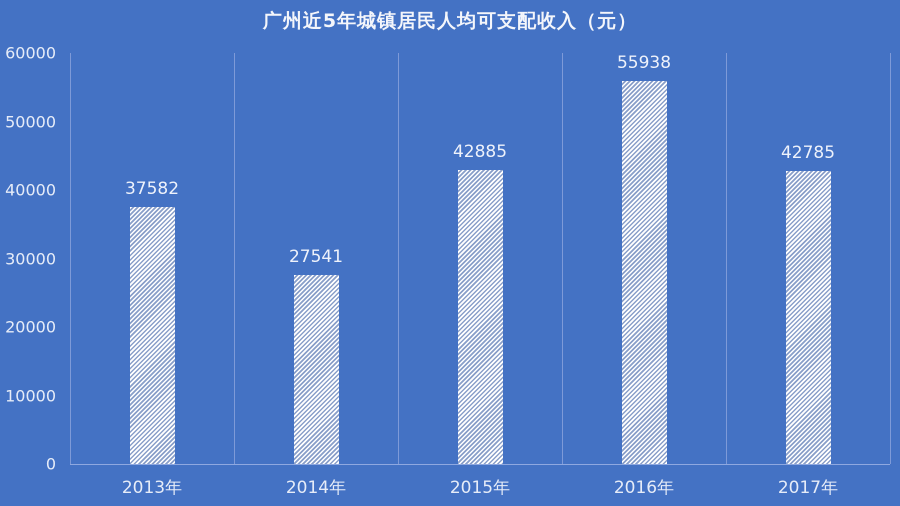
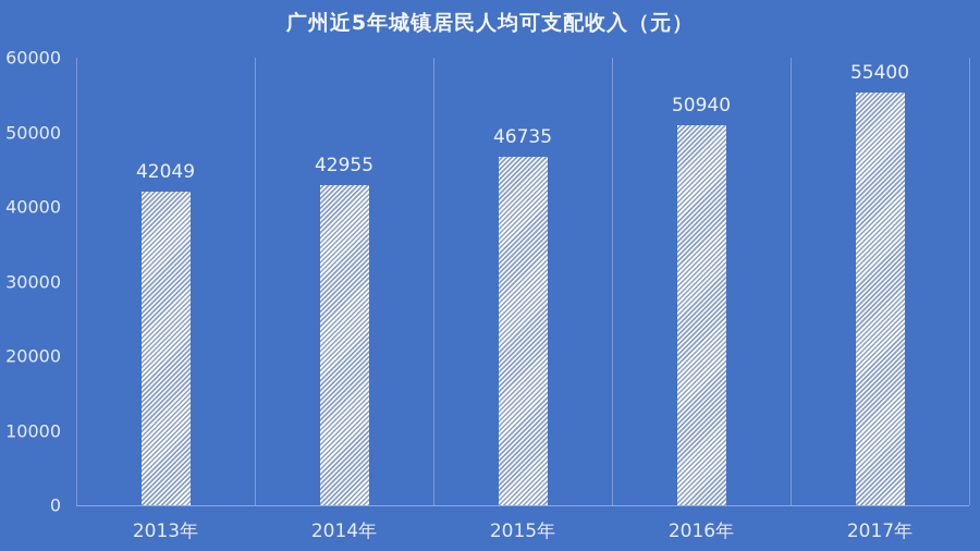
2013年: 37582 -> 42049
2014年: 27541 -> 42955
2015年: 42885 -> 46735
2016年: 55938 -> 50940
2017年: 42785 -> 55400
